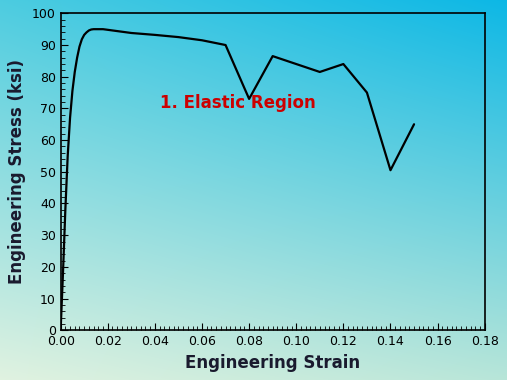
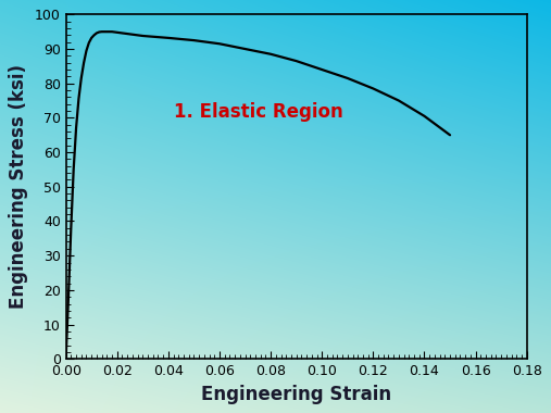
0.08: 73.0 -> 88.5
0.12: 84.0 -> 78.5
0.14: 50.5 -> 70.5
